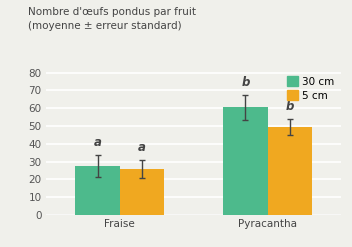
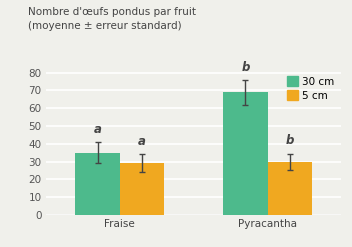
30 cm/Fraise: 28 -> 35
5 cm/Fraise: 26 -> 29
30 cm/Pyracantha: 60 -> 69
5 cm/Pyracantha: 50 -> 30
